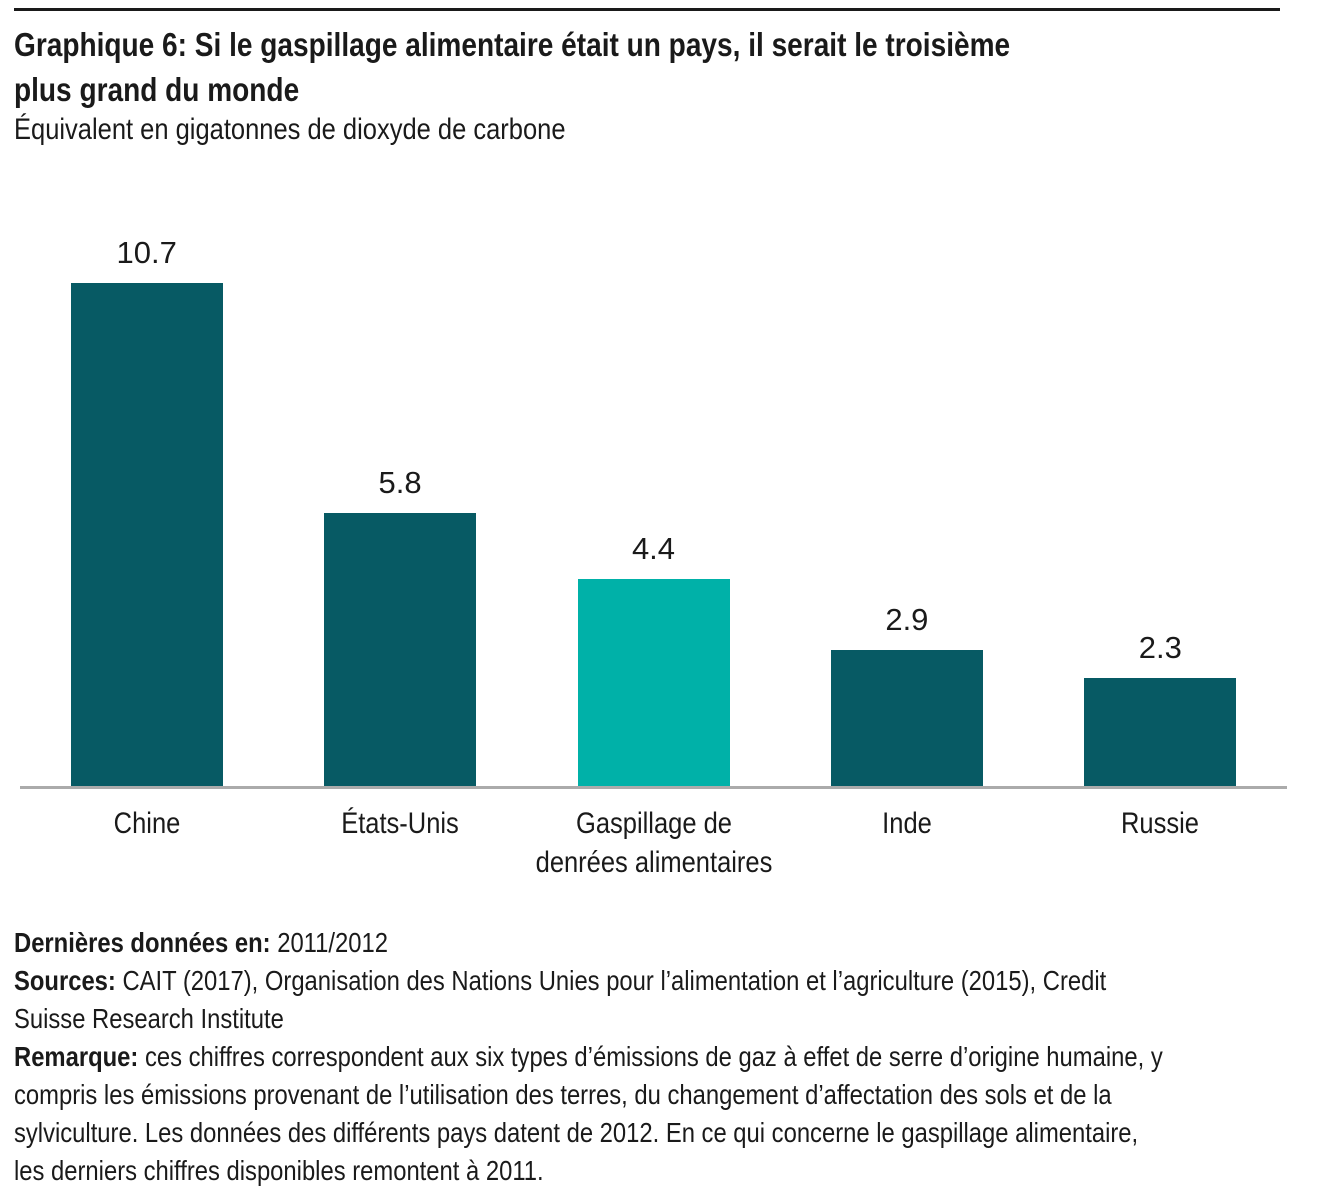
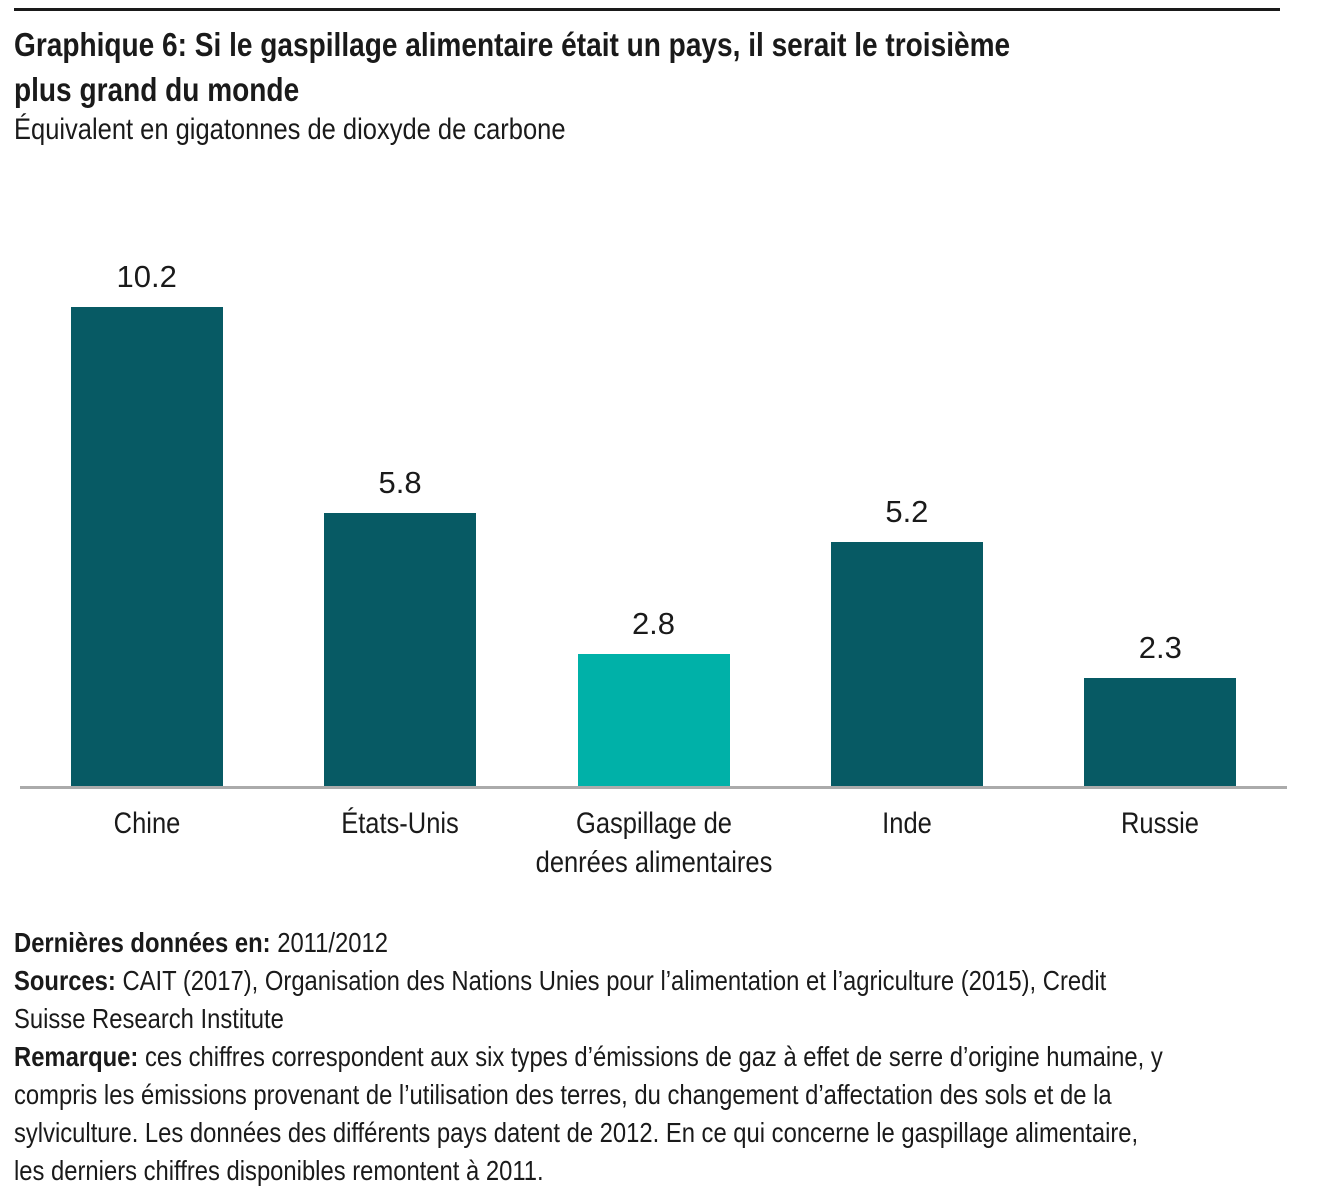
Chine: 10.7 -> 10.2
Gaspillage de denrées alimentaires: 4.4 -> 2.8
Inde: 2.9 -> 5.2
